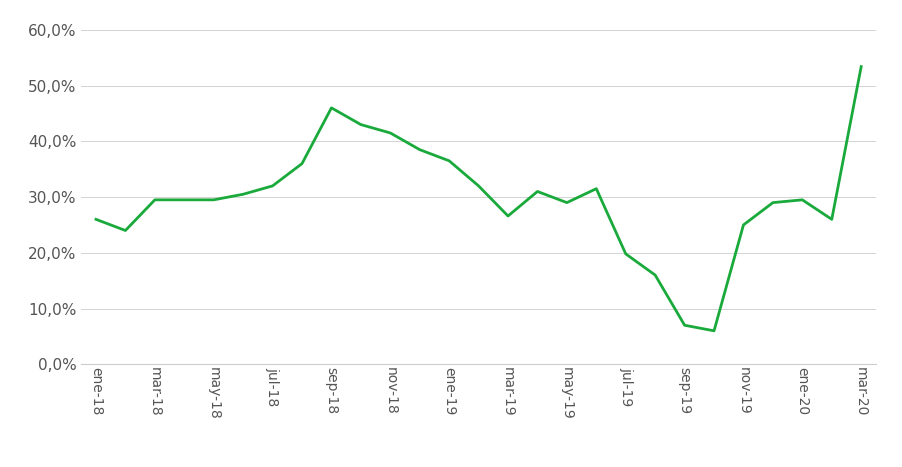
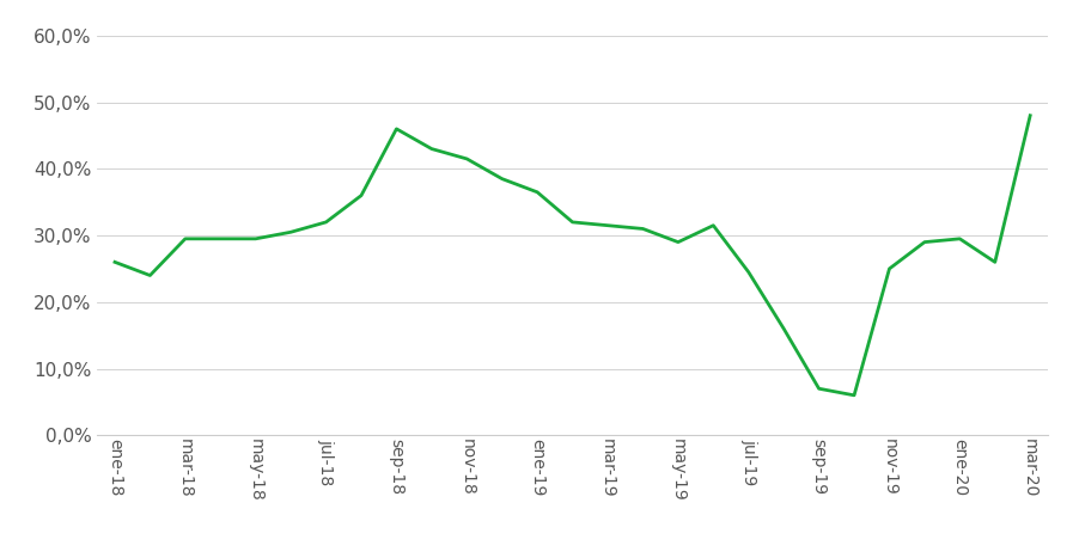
mar-19: 26,6% -> 31,5%
jul-19: 19,8% -> 24,5%
mar-20: 53,4% -> 48,0%
